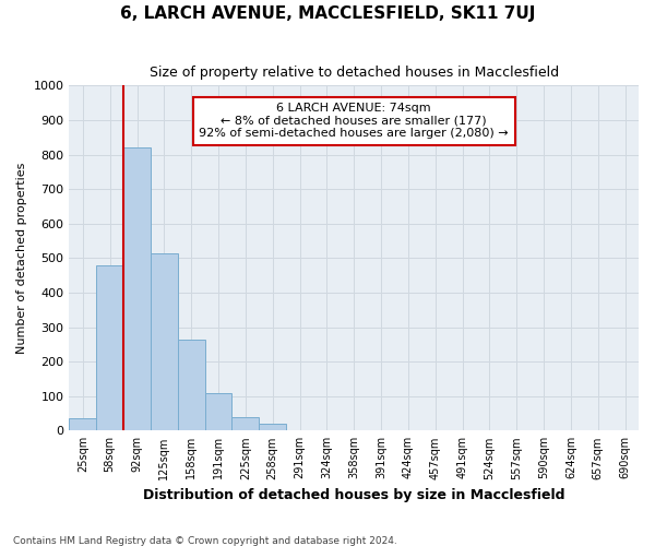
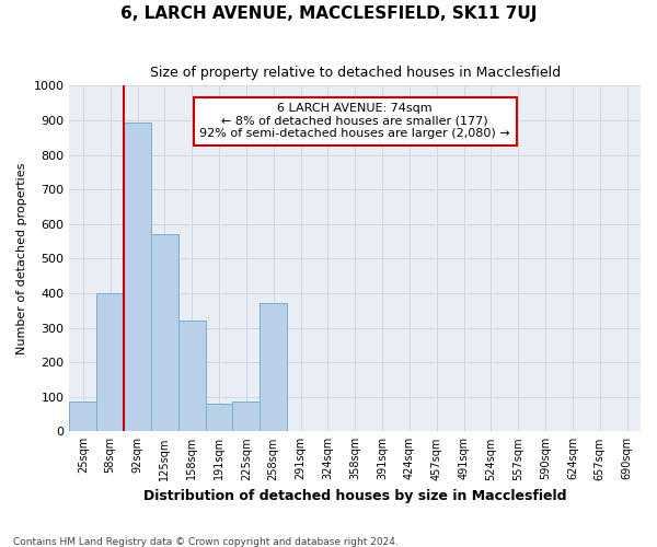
25sqm: 35 -> 85
58sqm: 480 -> 400
92sqm: 820 -> 895
125sqm: 515 -> 570
158sqm: 265 -> 320
191sqm: 110 -> 80
225sqm: 40 -> 85
258sqm: 20 -> 370
